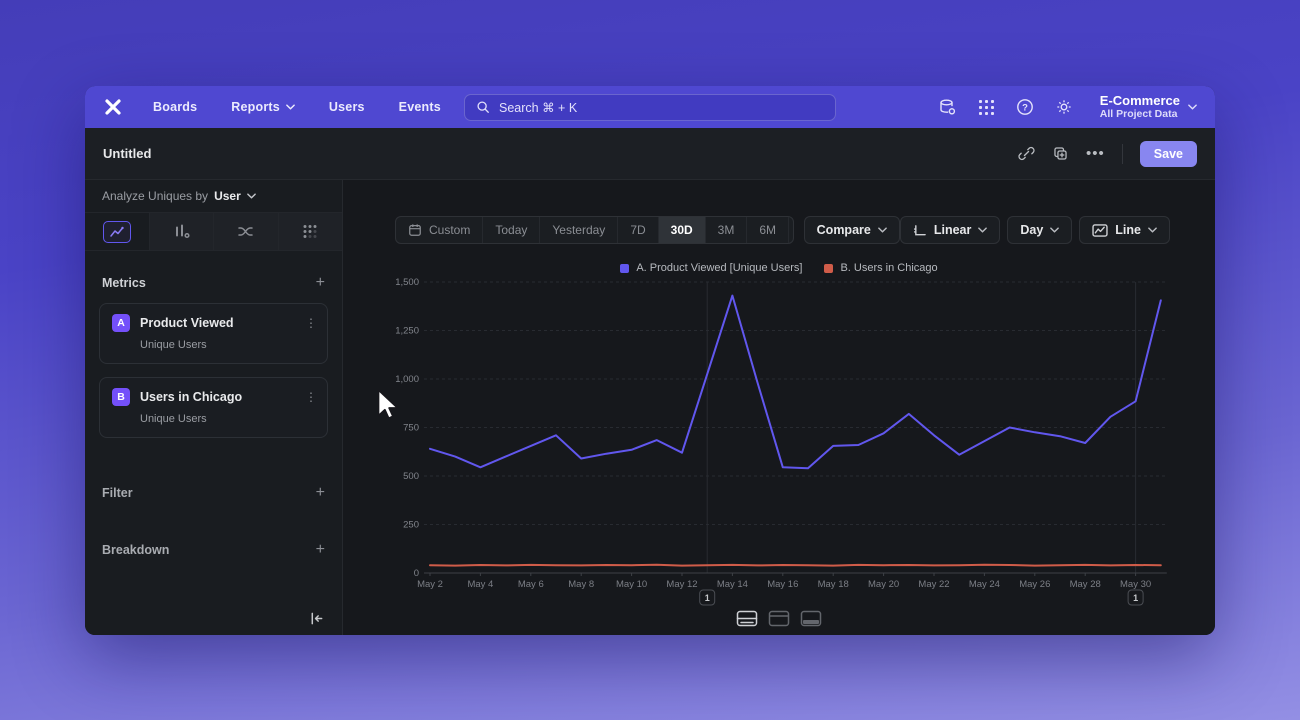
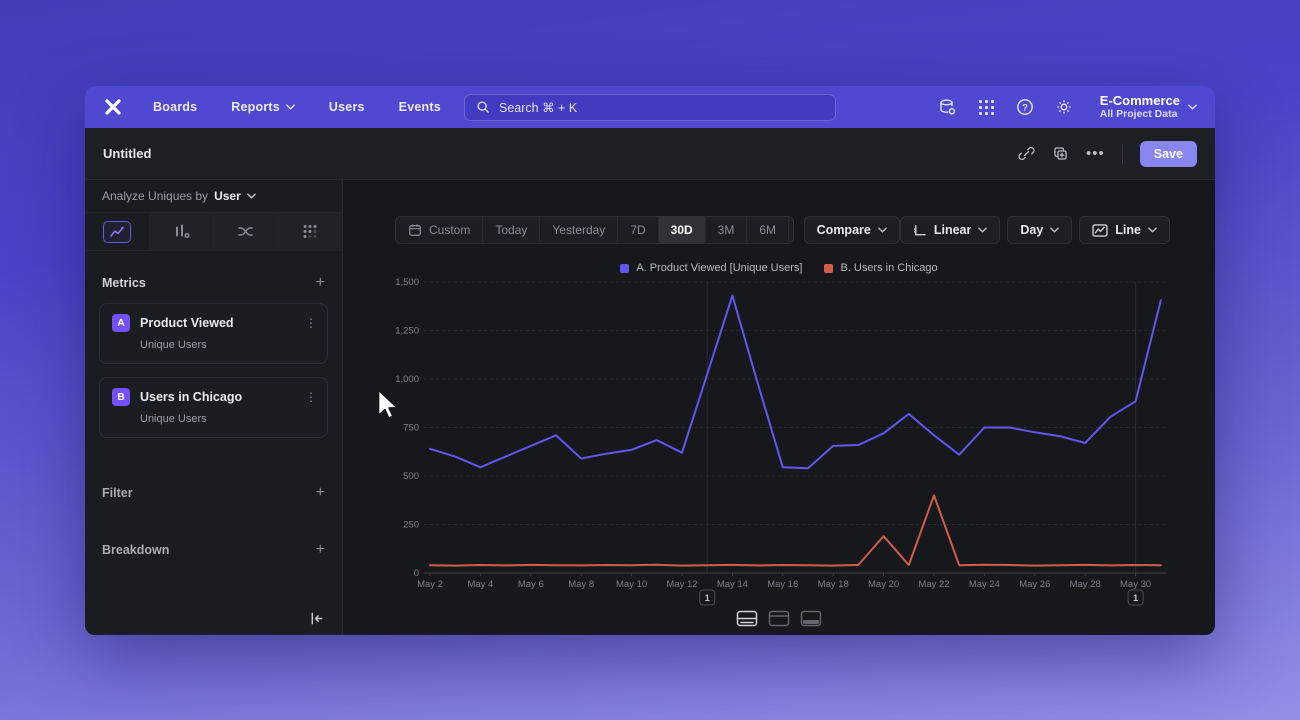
B. Users in Chicago/May 20: 40 -> 190
B. Users in Chicago/May 22: 40 -> 400
A. Product Viewed [Unique Users]/May 24: 680 -> 750
